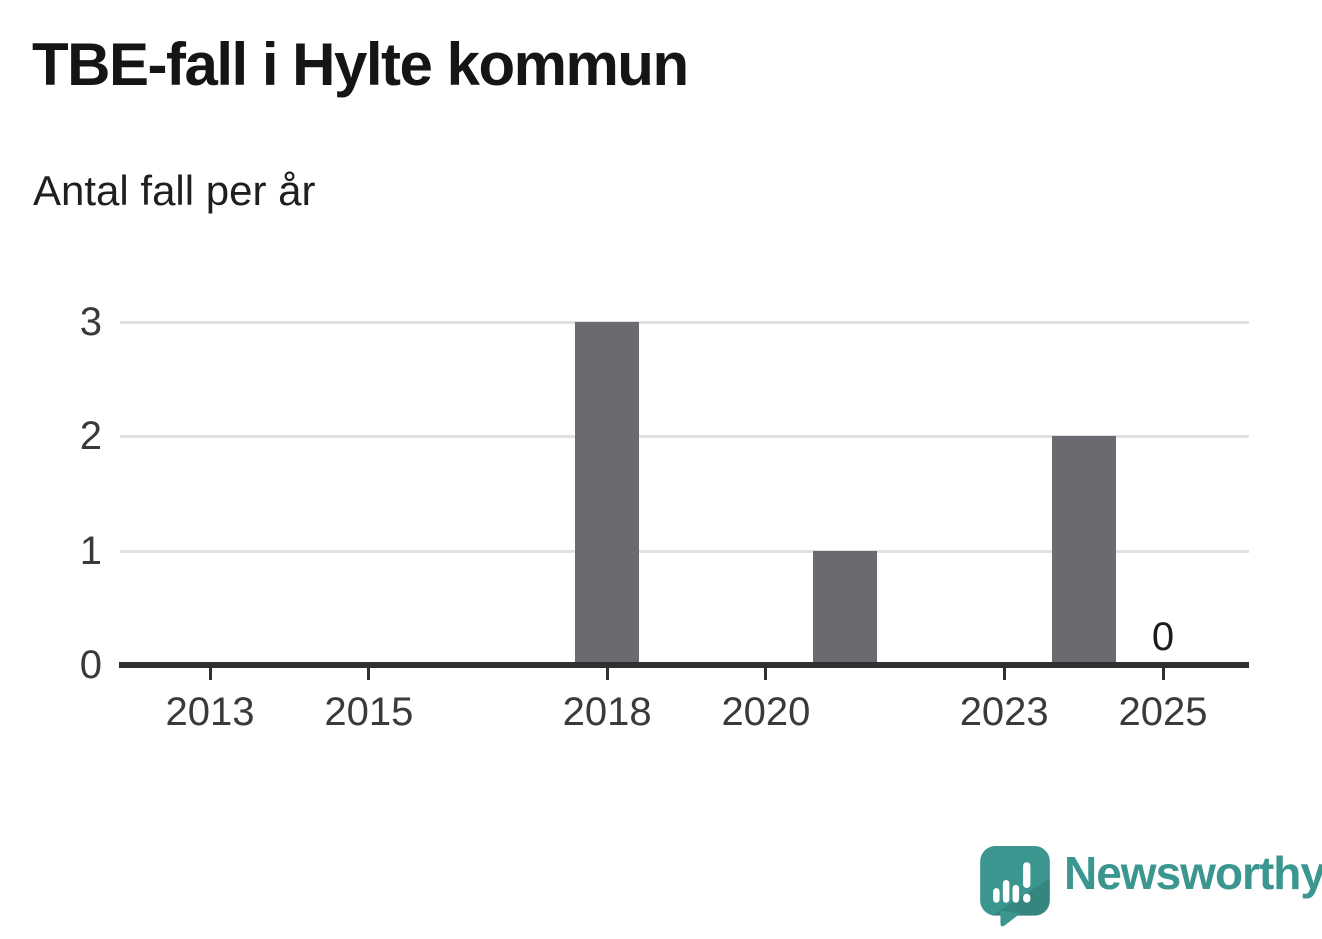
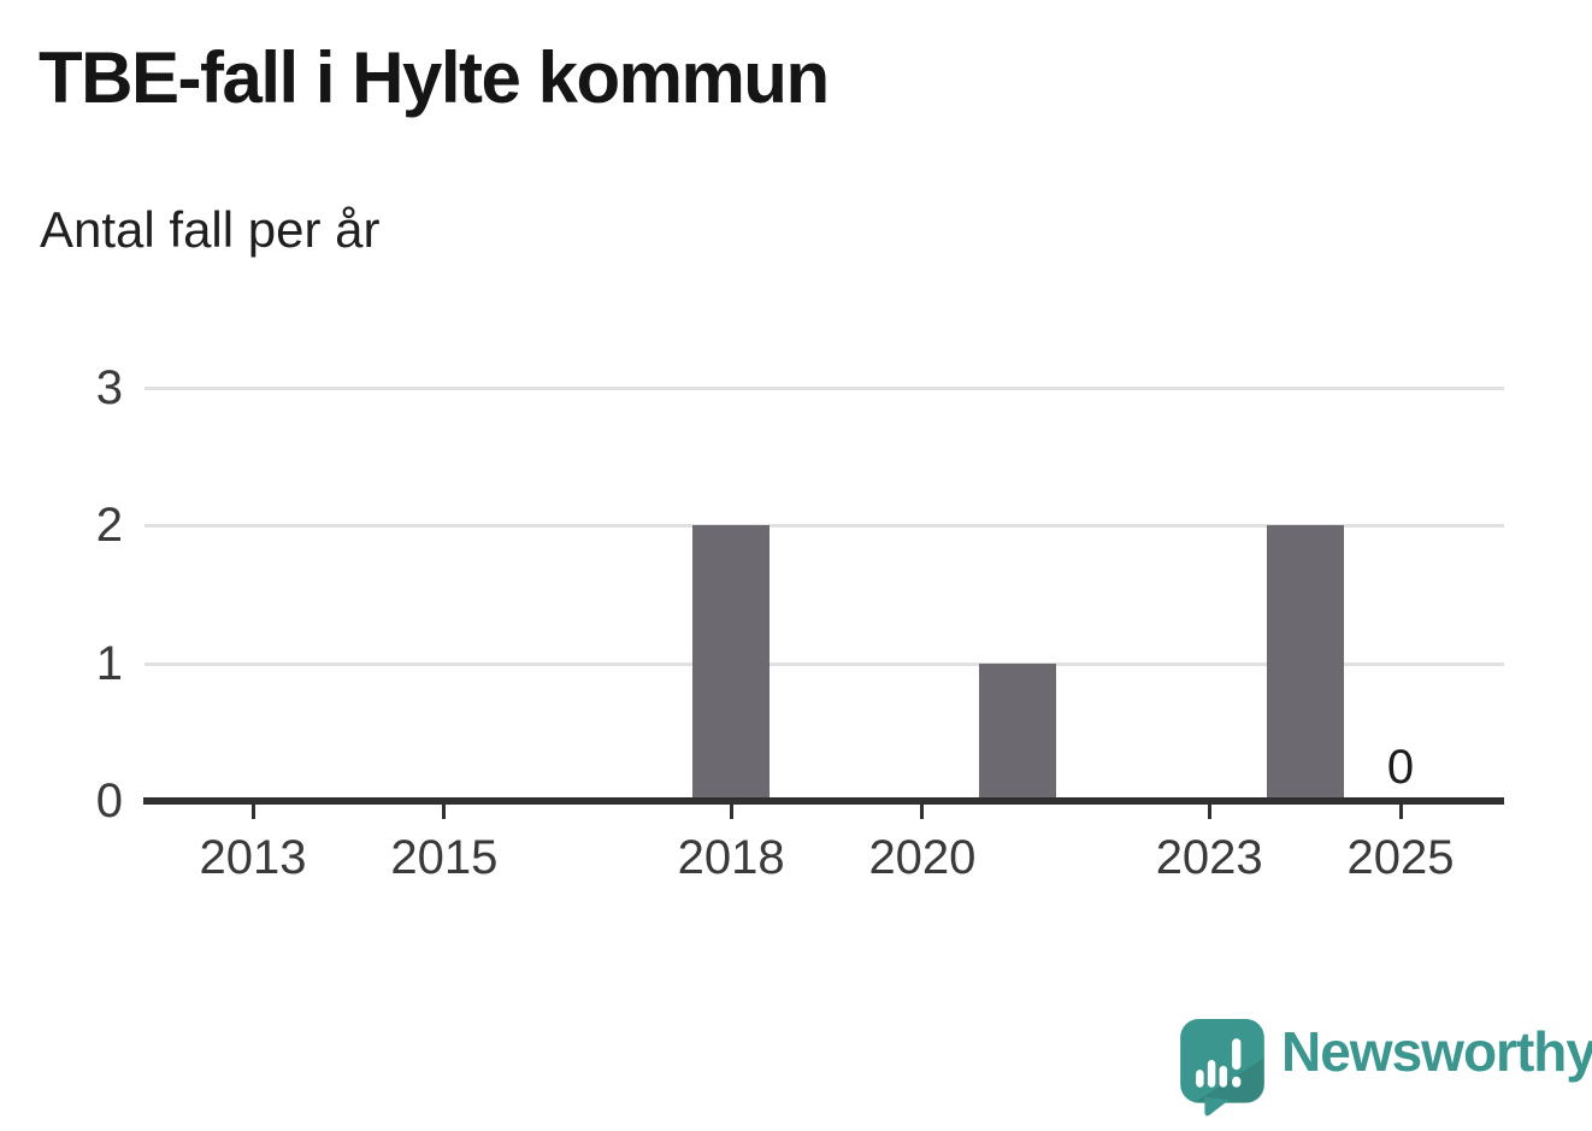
2018: 3 -> 2
